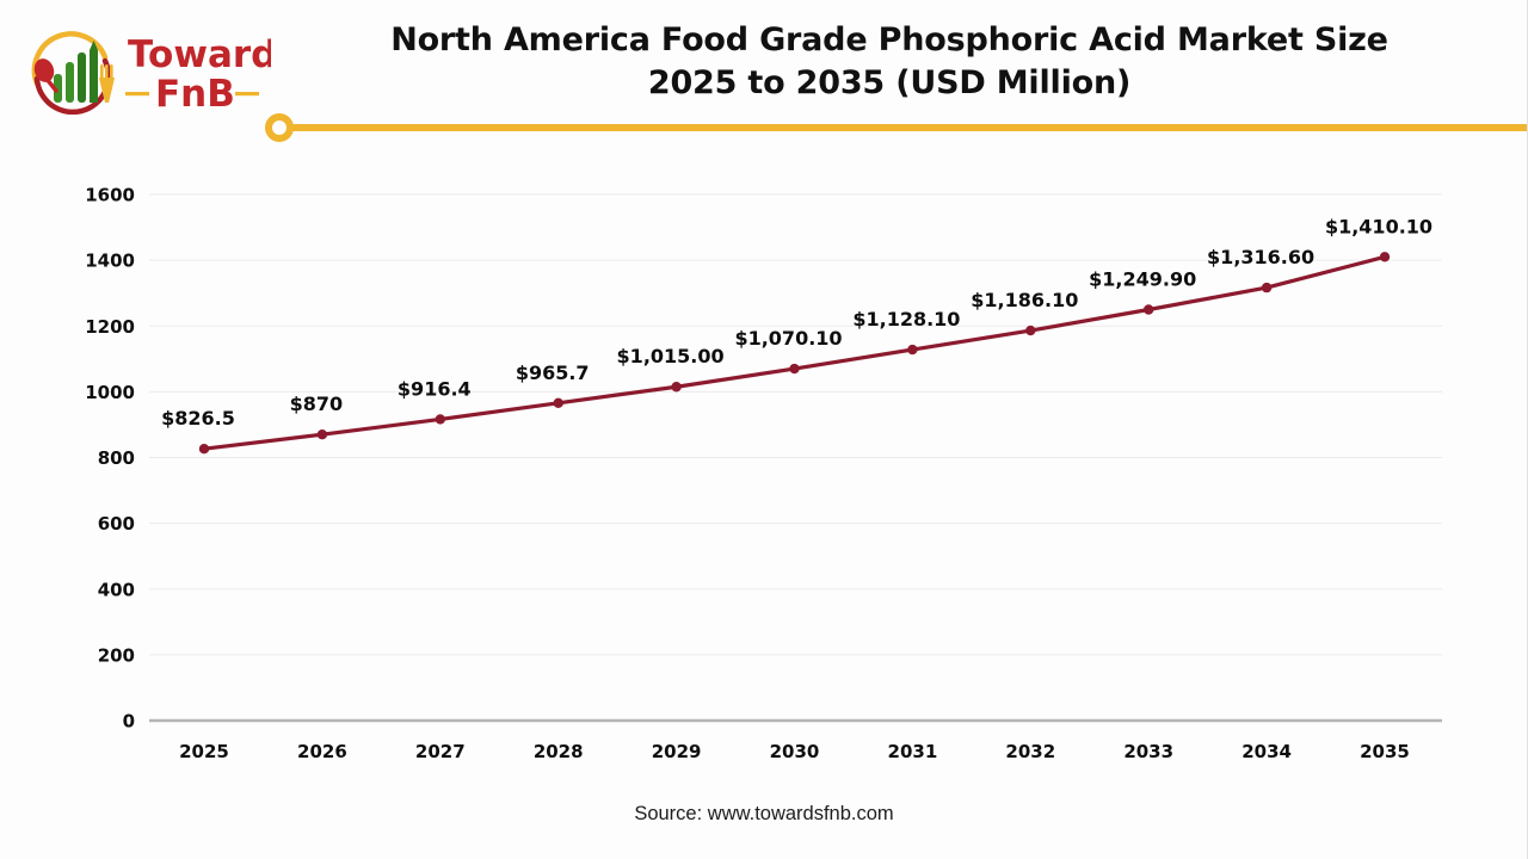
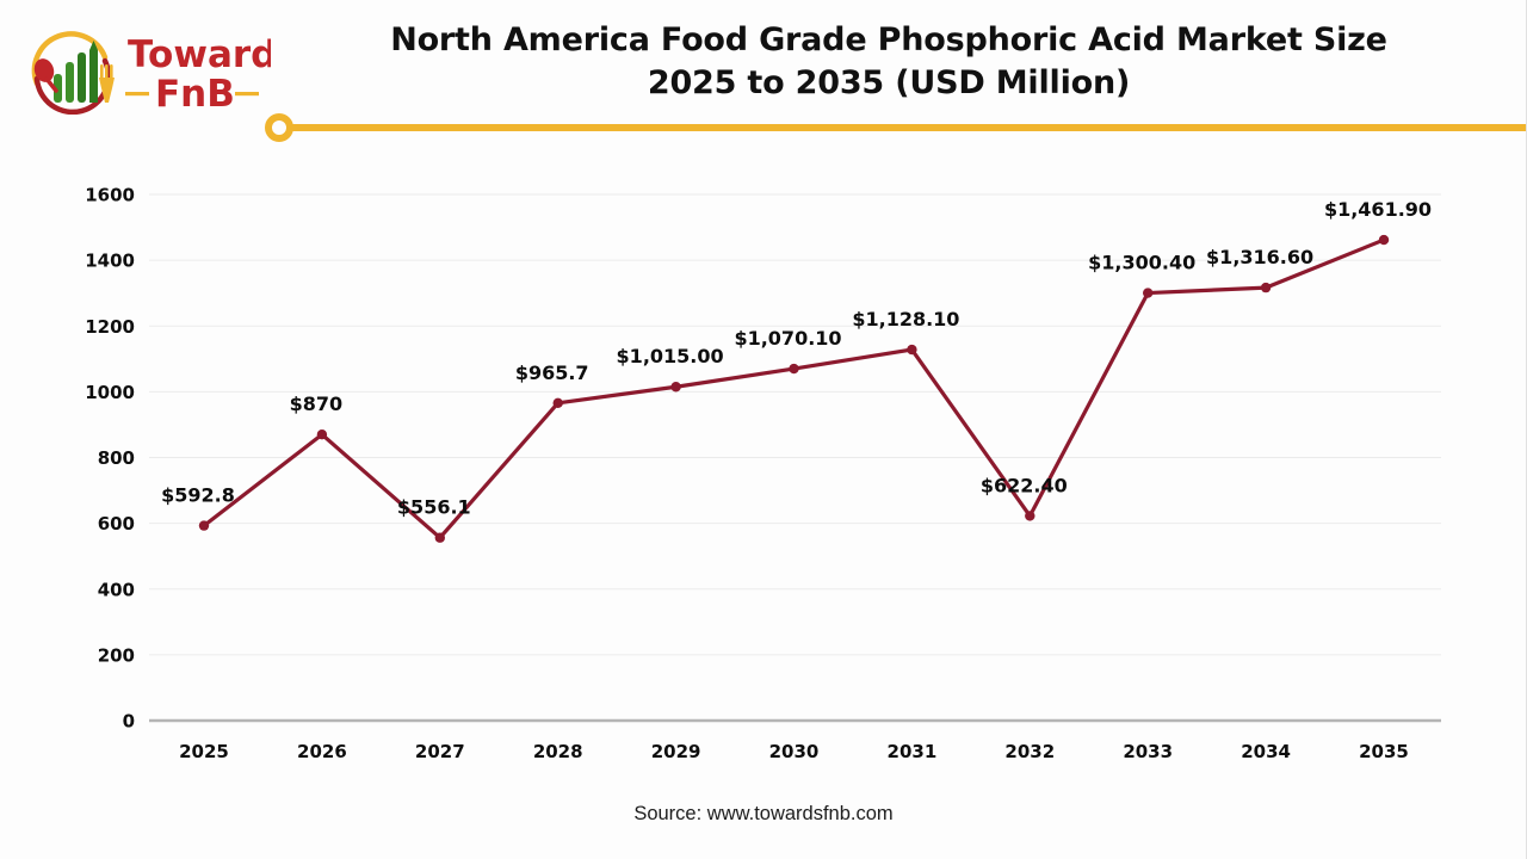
2025: $826.5 -> $592.8
2027: $916.4 -> $556.1
2032: $1,186.10 -> $622.40
2033: $1,249.90 -> $1,300.40
2035: $1,410.10 -> $1,461.90
